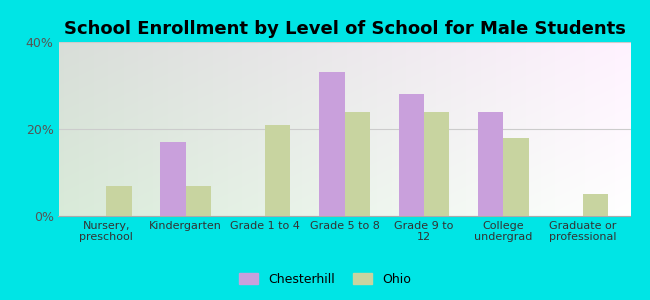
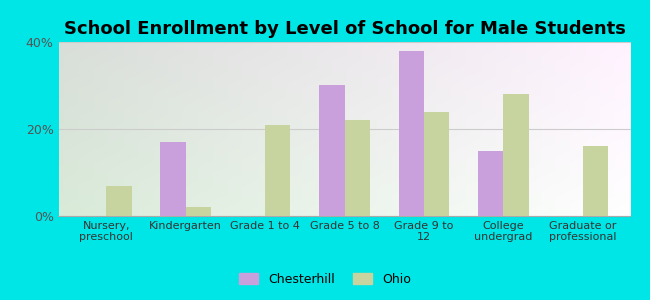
Ohio/Kindergarten: 7% -> 2%
Chesterhill/Grade 5 to 8: 33% -> 30%
Ohio/Grade 5 to 8: 24% -> 22%
Chesterhill/Grade 9 to 12: 28% -> 38%
Chesterhill/College undergrad: 24% -> 15%
Ohio/College undergrad: 18% -> 28%
Ohio/Graduate or professional: 5% -> 16%
